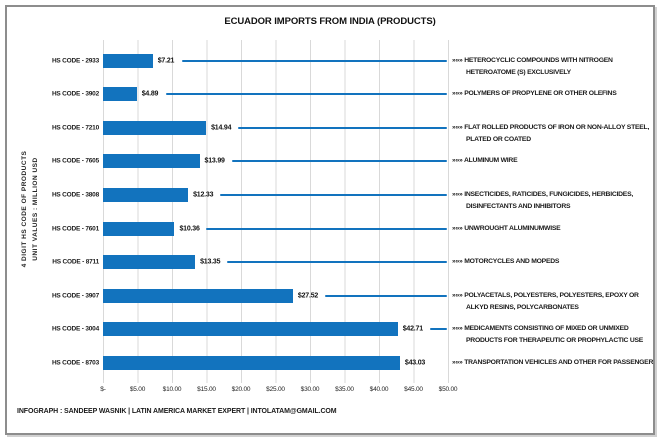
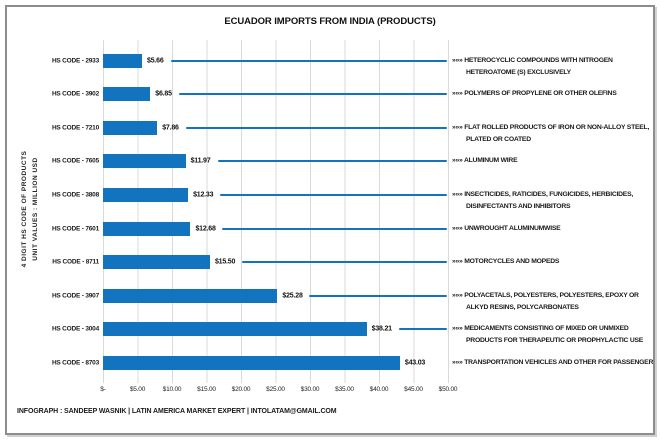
HS CODE - 2933: $7.21 -> $5.66
HS CODE - 3902: $4.89 -> $6.85
HS CODE - 7210: $14.94 -> $7.86
HS CODE - 7605: $13.99 -> $11.97
HS CODE - 7601: $10.36 -> $12.68
HS CODE - 8711: $13.35 -> $15.50
HS CODE - 3907: $27.52 -> $25.28
HS CODE - 3004: $42.71 -> $38.21
